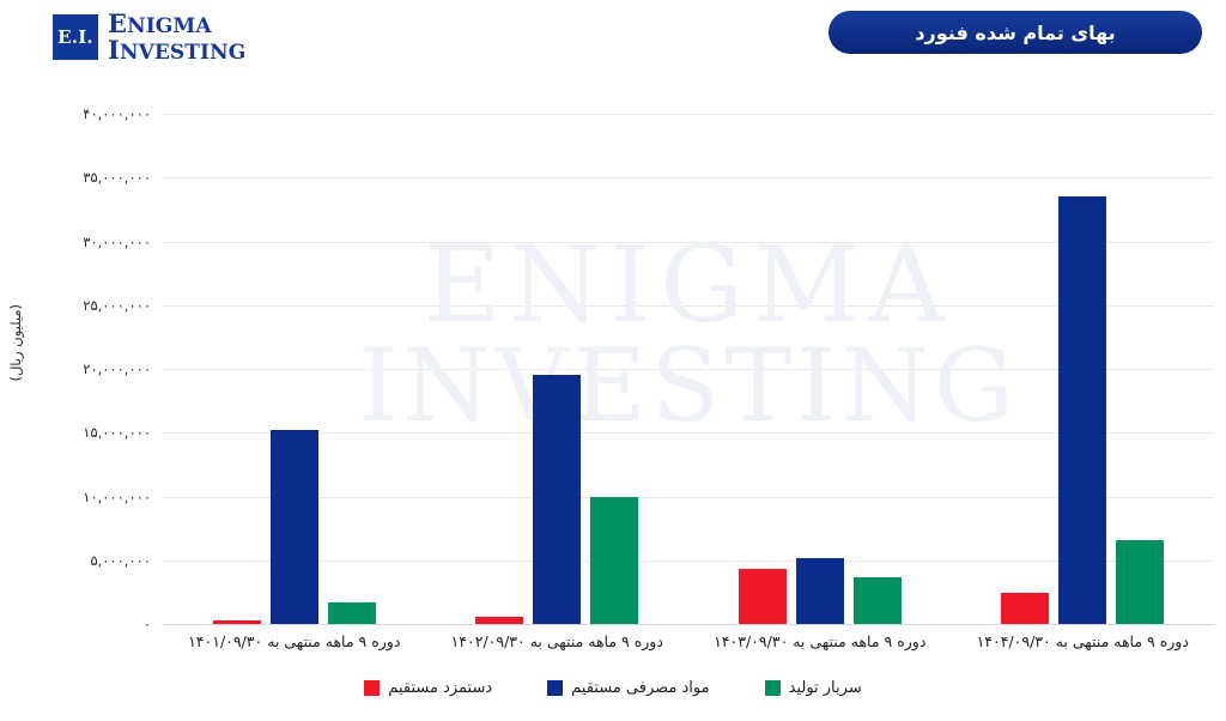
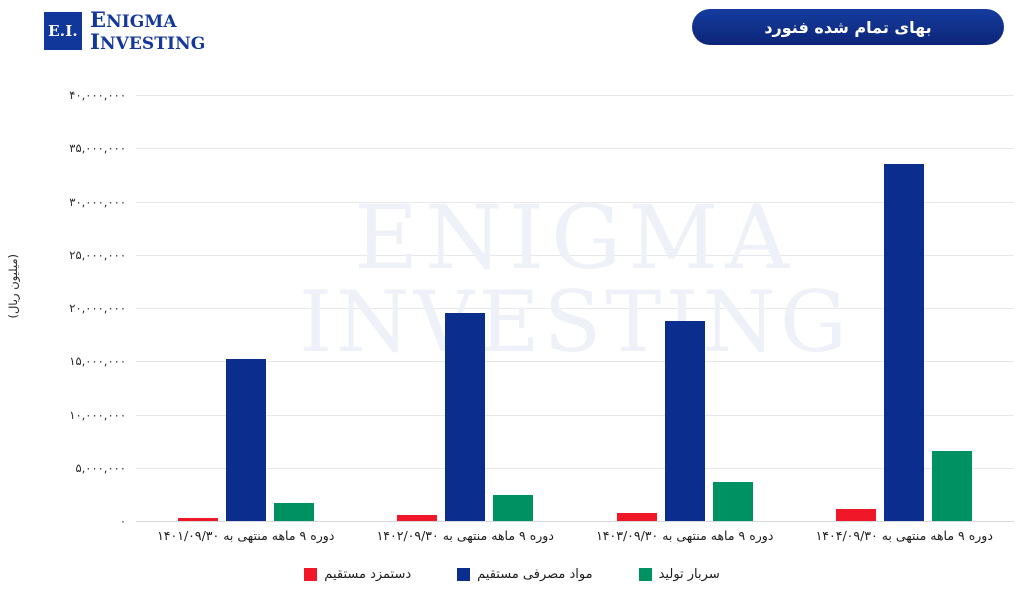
سربار تولید/دوره ۹ ماهه منتهی به ۱۴۰۲/۰۹/۳۰: 10000000 -> 2400000
دستمزد مستقیم/دوره ۹ ماهه منتهی به ۱۴۰۳/۰۹/۳۰: 4300000 -> 800000
مواد مصرفی مستقیم/دوره ۹ ماهه منتهی به ۱۴۰۳/۰۹/۳۰: 5200000 -> 18800000
دستمزد مستقیم/دوره ۹ ماهه منتهی به ۱۴۰۴/۰۹/۳۰: 2400000 -> 1200000
